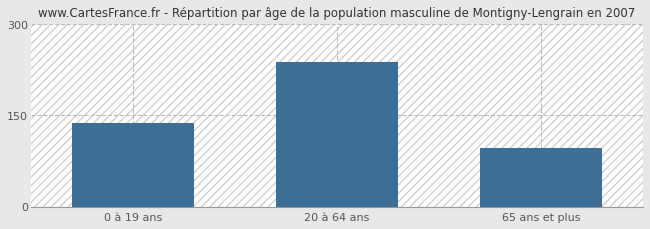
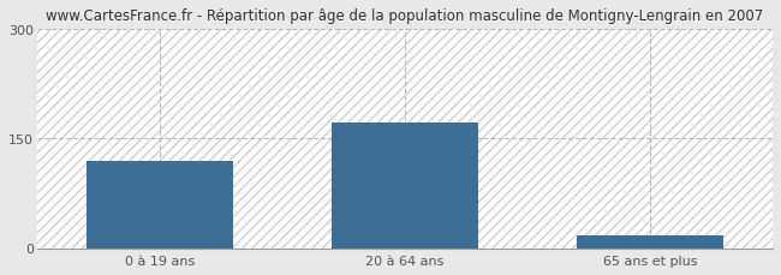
0 à 19 ans: 138 -> 120
20 à 64 ans: 238 -> 172
65 ans et plus: 96 -> 18
